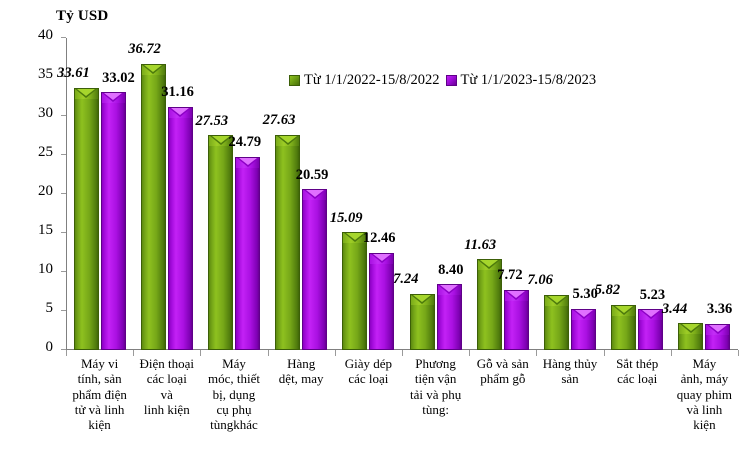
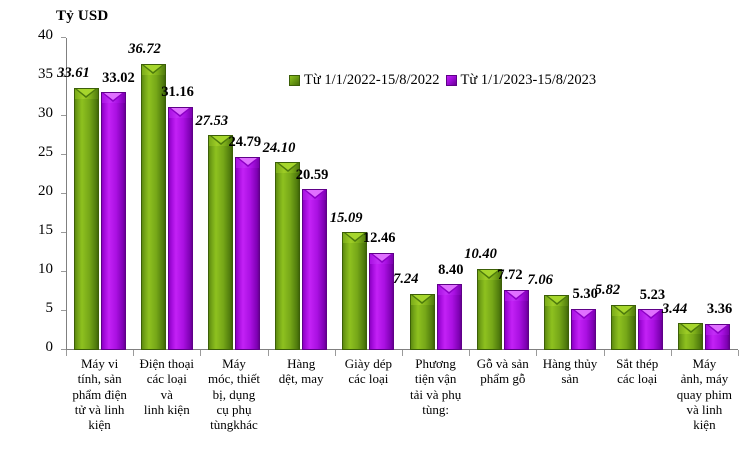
Từ 1/1/2022-15/8/2022/Hàng dệt, may: 27.63 -> 24.10
Từ 1/1/2022-15/8/2022/Gỗ và sản phẩm gỗ: 11.63 -> 10.40
